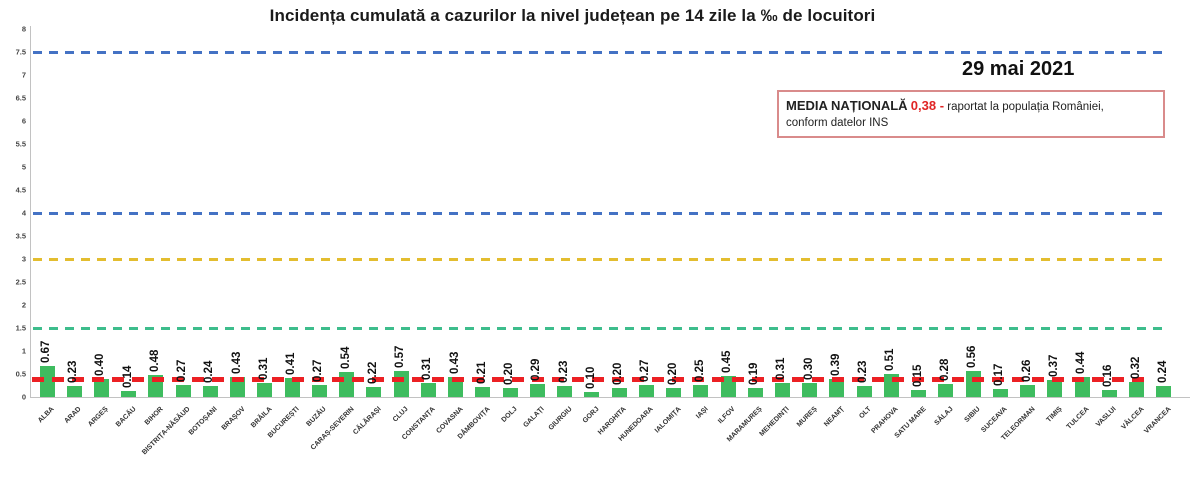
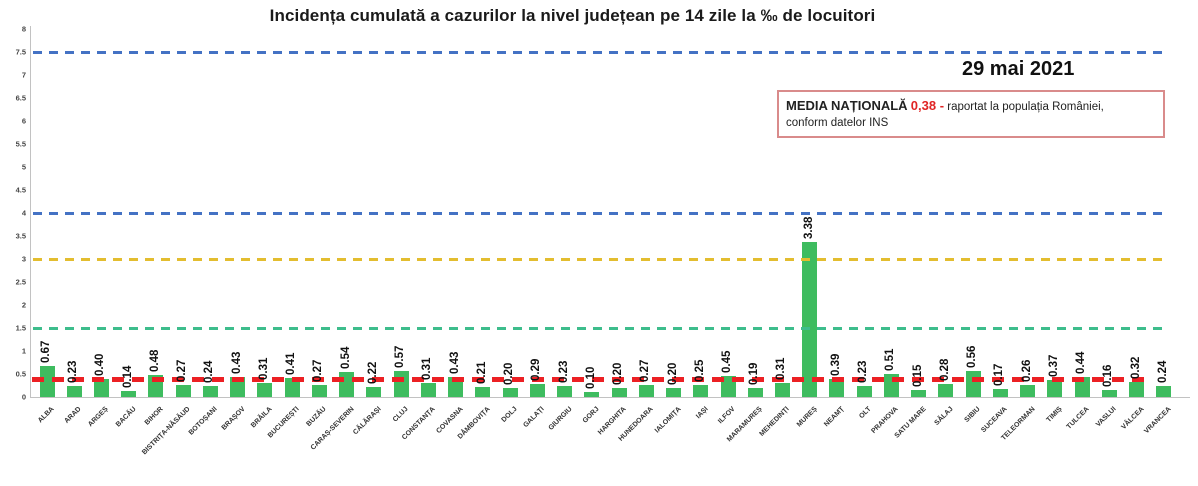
MUREȘ: 0.30 -> 3.38
